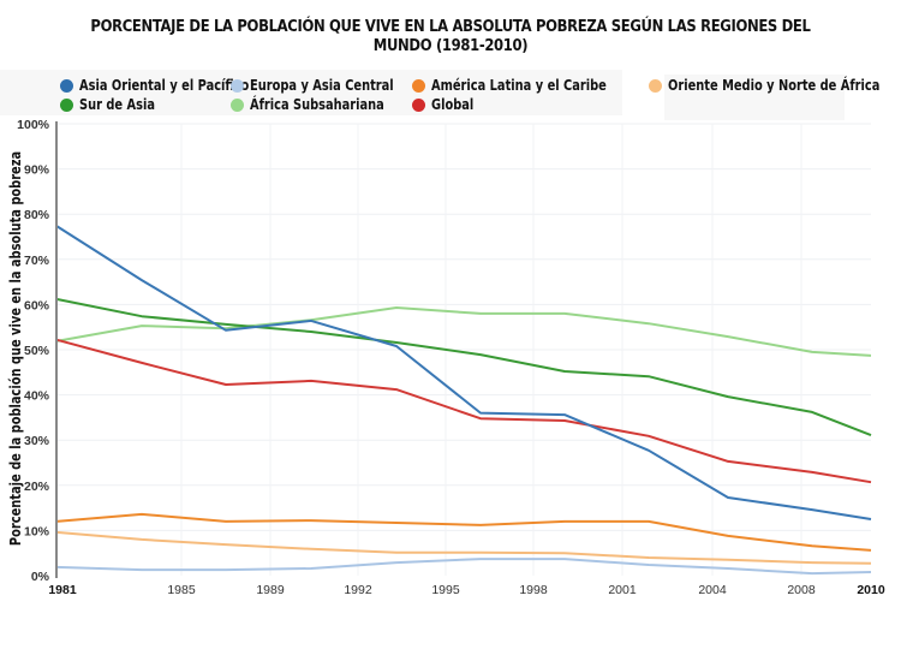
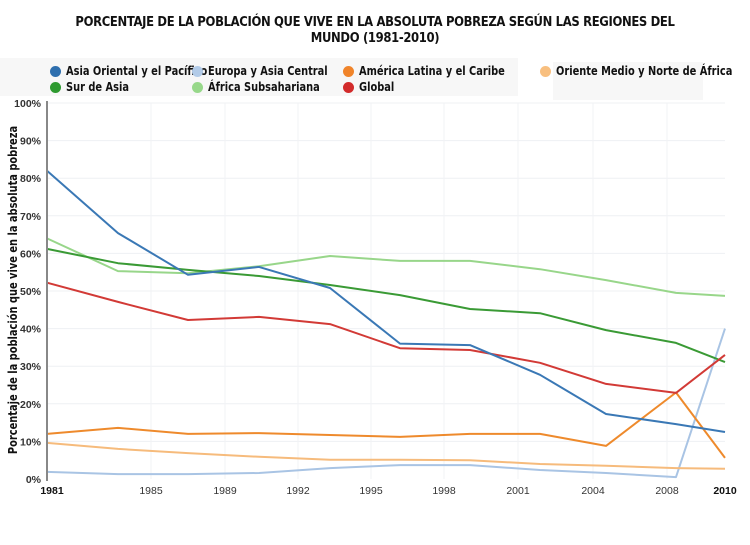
Asia Oriental y el Pacífico/1981: 77% -> 82%
África Subsahariana/1981: 52% -> 64%
América Latina y el Caribe/2008: 7% -> 23%
Europa y Asia Central/2010: 1% -> 40%
Global/2010: 21% -> 33%
